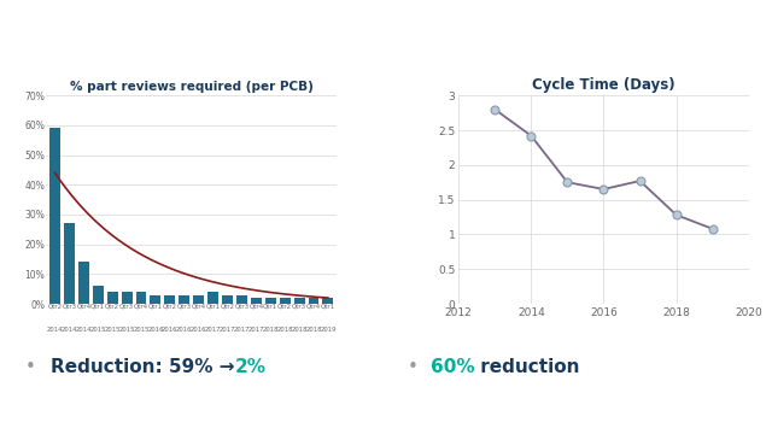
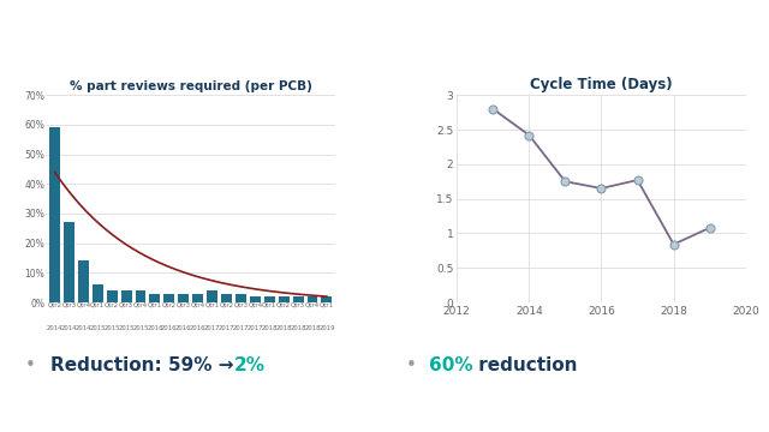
Cycle Time (Days)/2018: 1.28 -> 0.84
